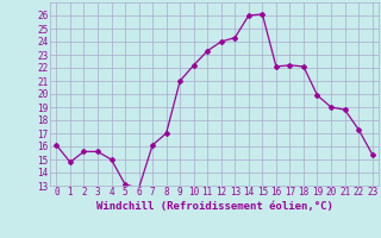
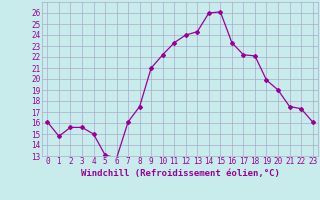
8: 17.0 -> 17.5
16: 22.1 -> 23.3
21: 18.8 -> 17.5
23: 15.4 -> 16.1
